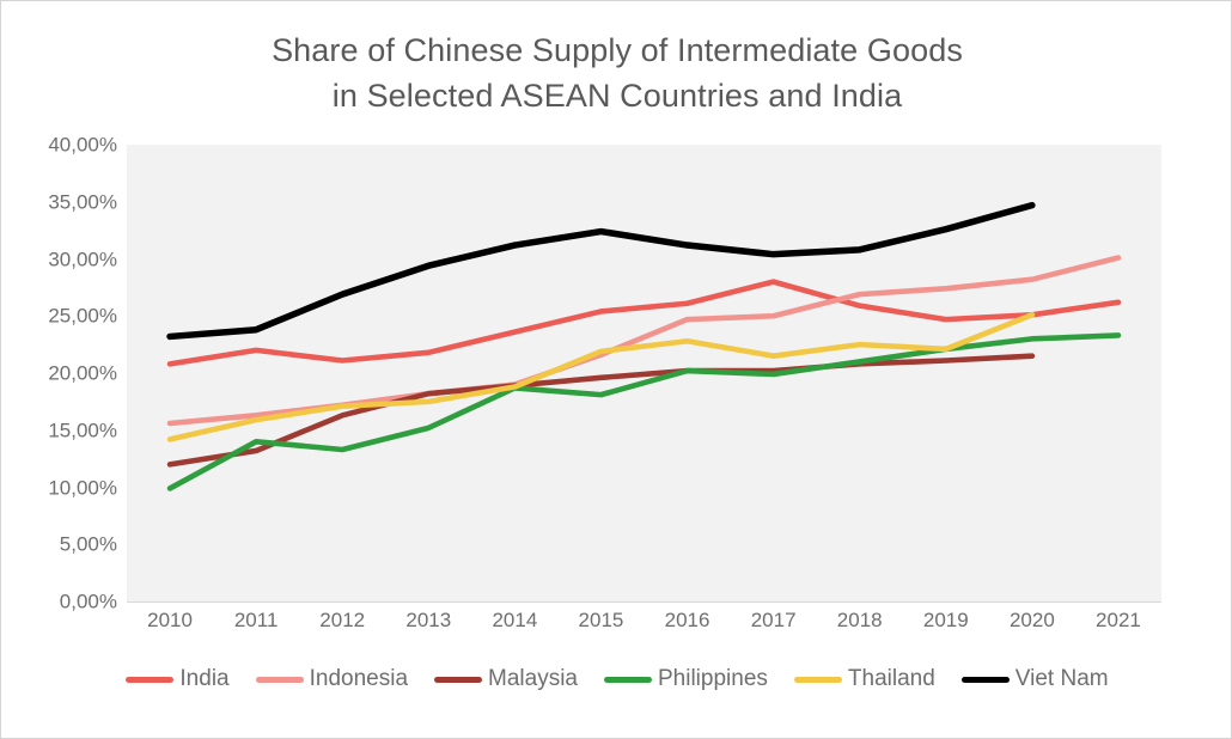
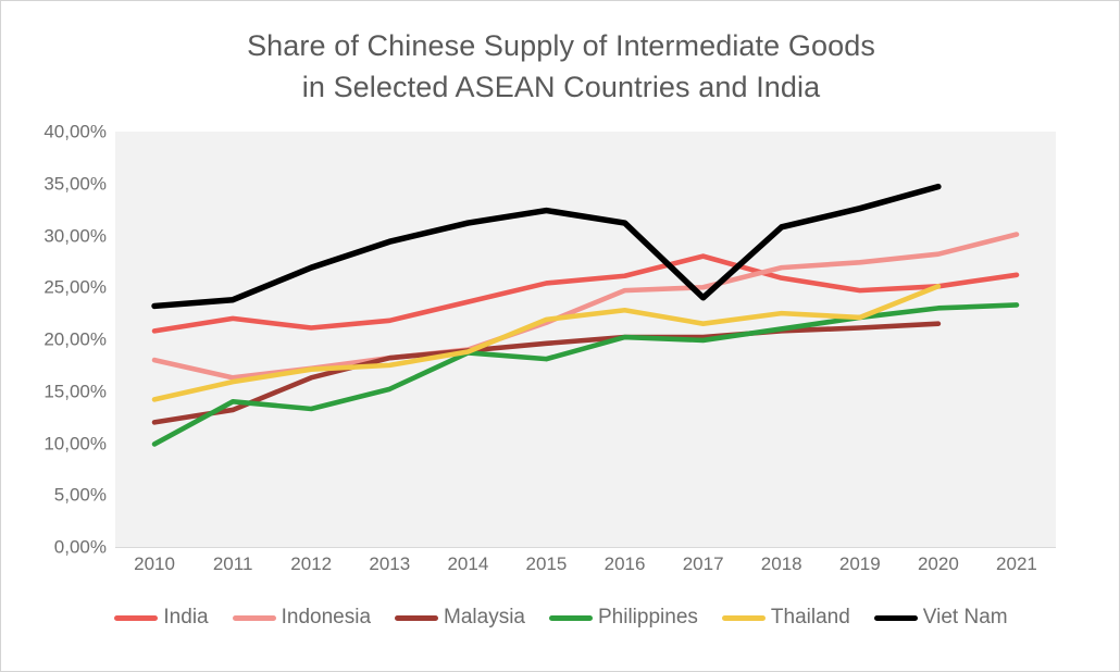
Indonesia/2010: 16% -> 18%
Viet Nam/2017: 30% -> 24%
